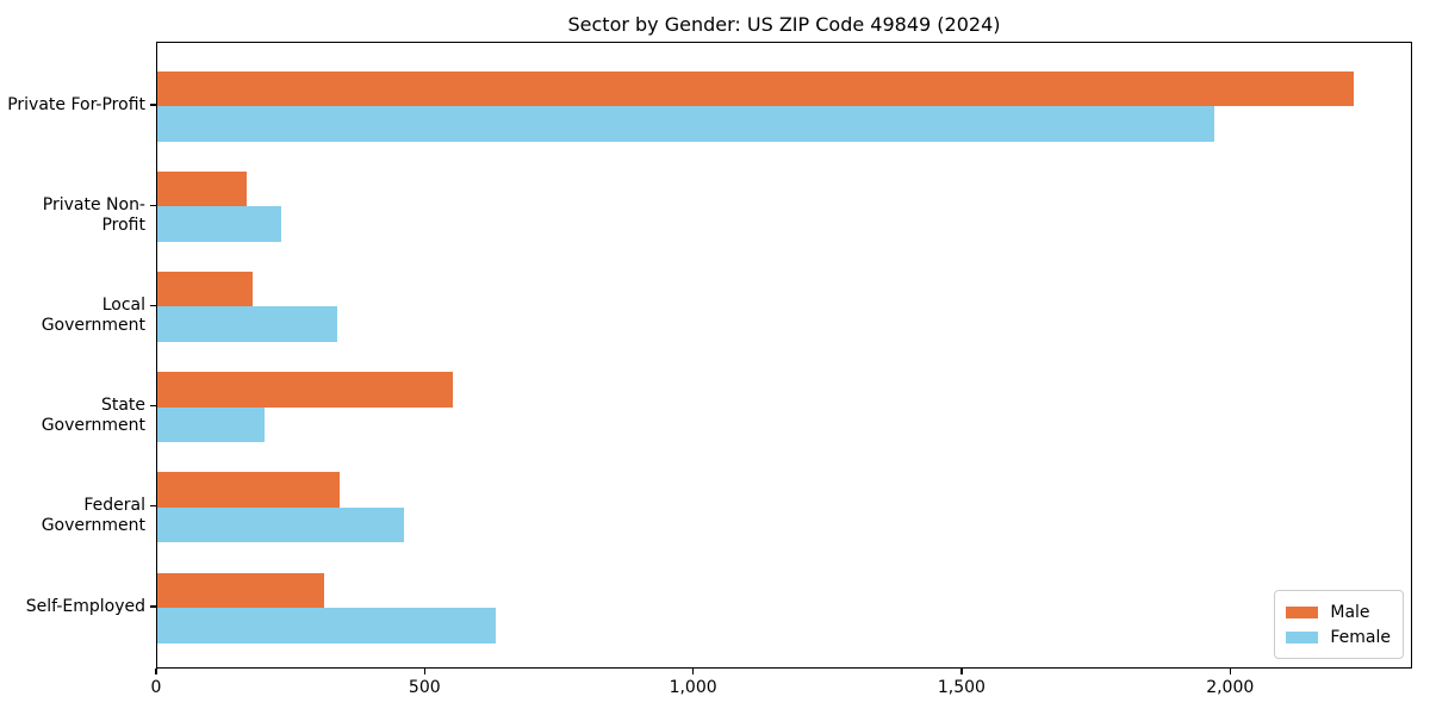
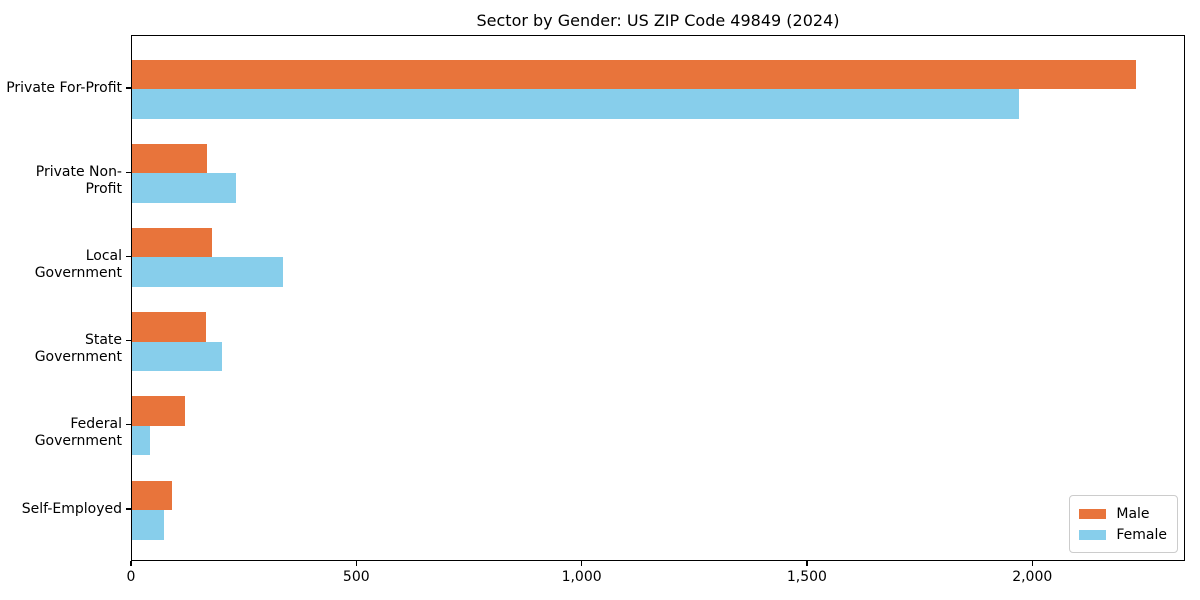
Male/State Government: 550 -> 160
Male/Federal Government: 340 -> 120
Female/Federal Government: 460 -> 40
Male/Self-Employed: 310 -> 90
Female/Self-Employed: 630 -> 70
